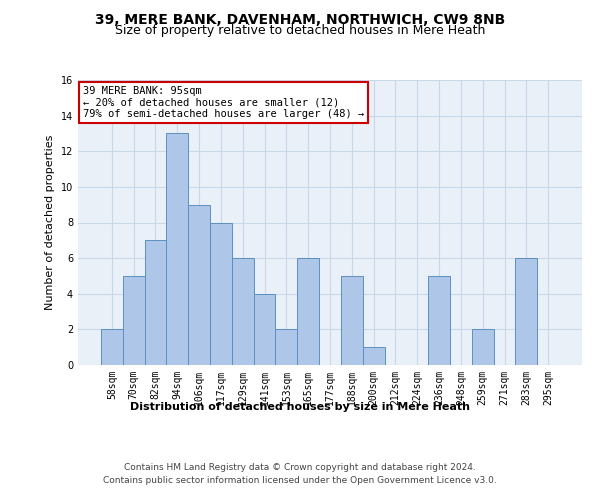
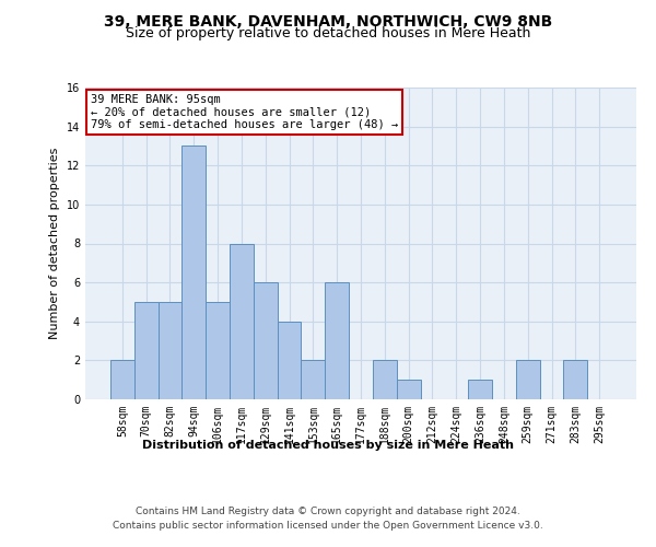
82sqm: 7 -> 5
106sqm: 9 -> 5
188sqm: 5 -> 2
236sqm: 5 -> 1
283sqm: 6 -> 2
